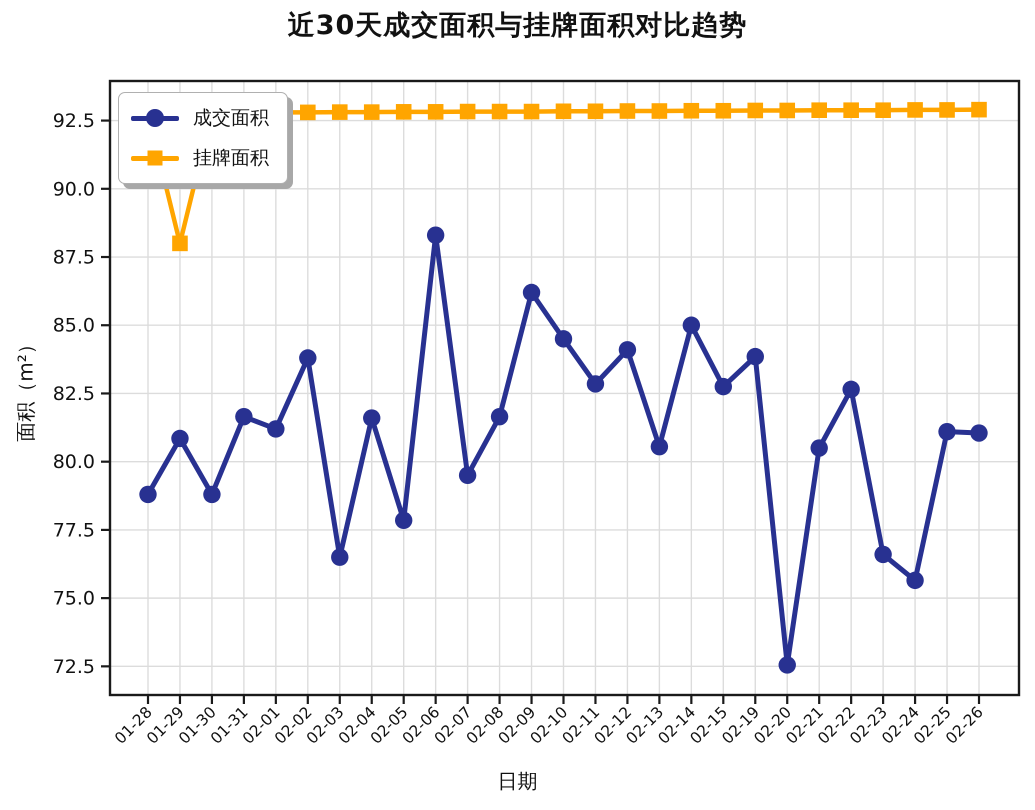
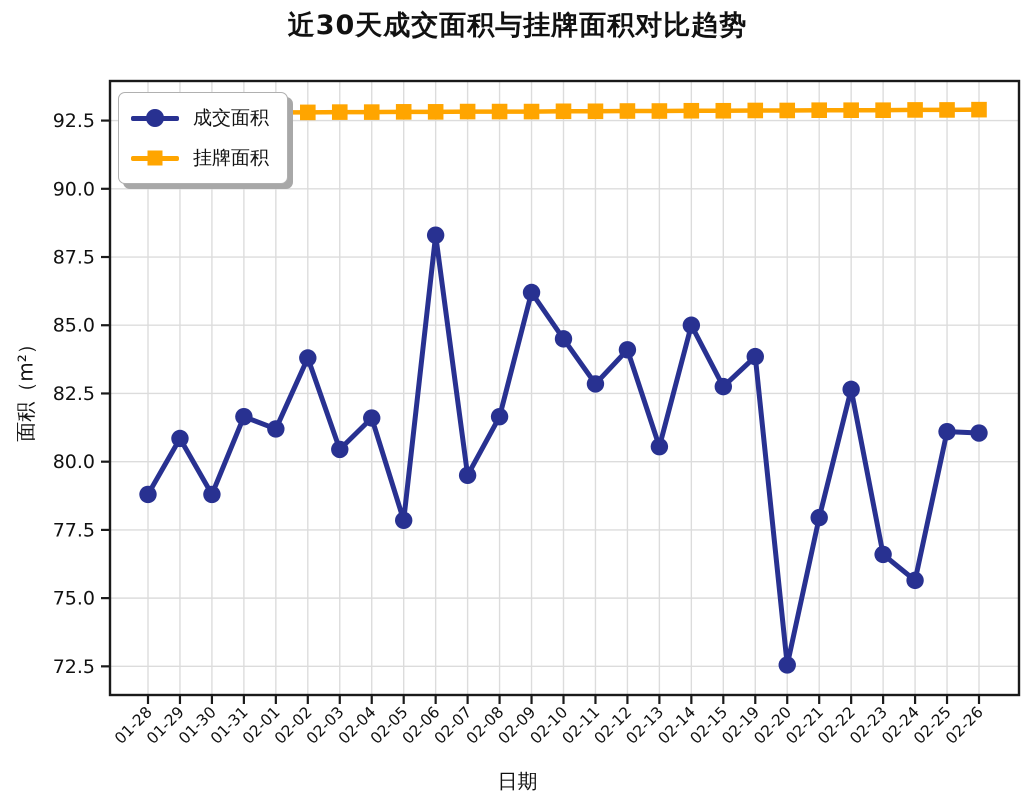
挂牌面积/01-29: 88.0 -> 92.8
成交面积/02-03: 76.5 -> 80.5
成交面积/02-21: 80.5 -> 78.0
